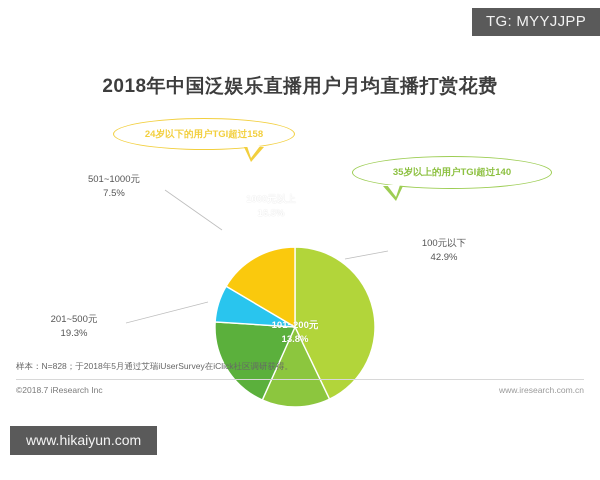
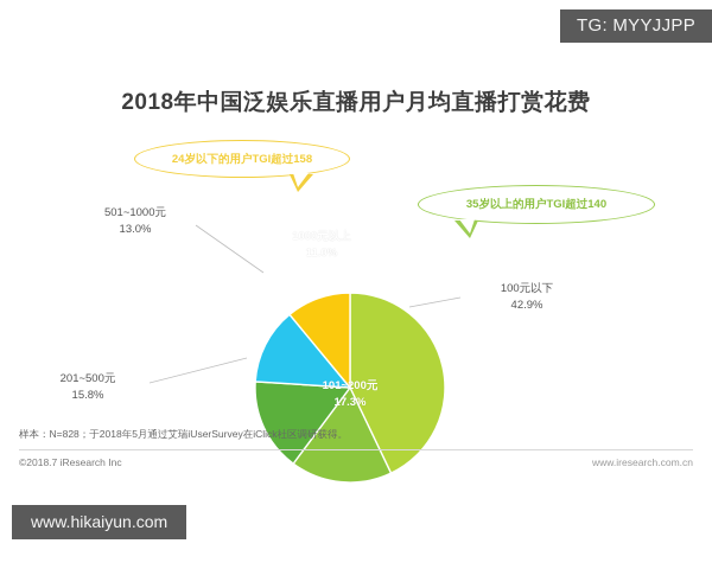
101~200元: 13.8% -> 17.3%
201~500元: 19.3% -> 15.8%
501~1000元: 7.5% -> 13.0%
1000元以上: 16.5% -> 11.0%
